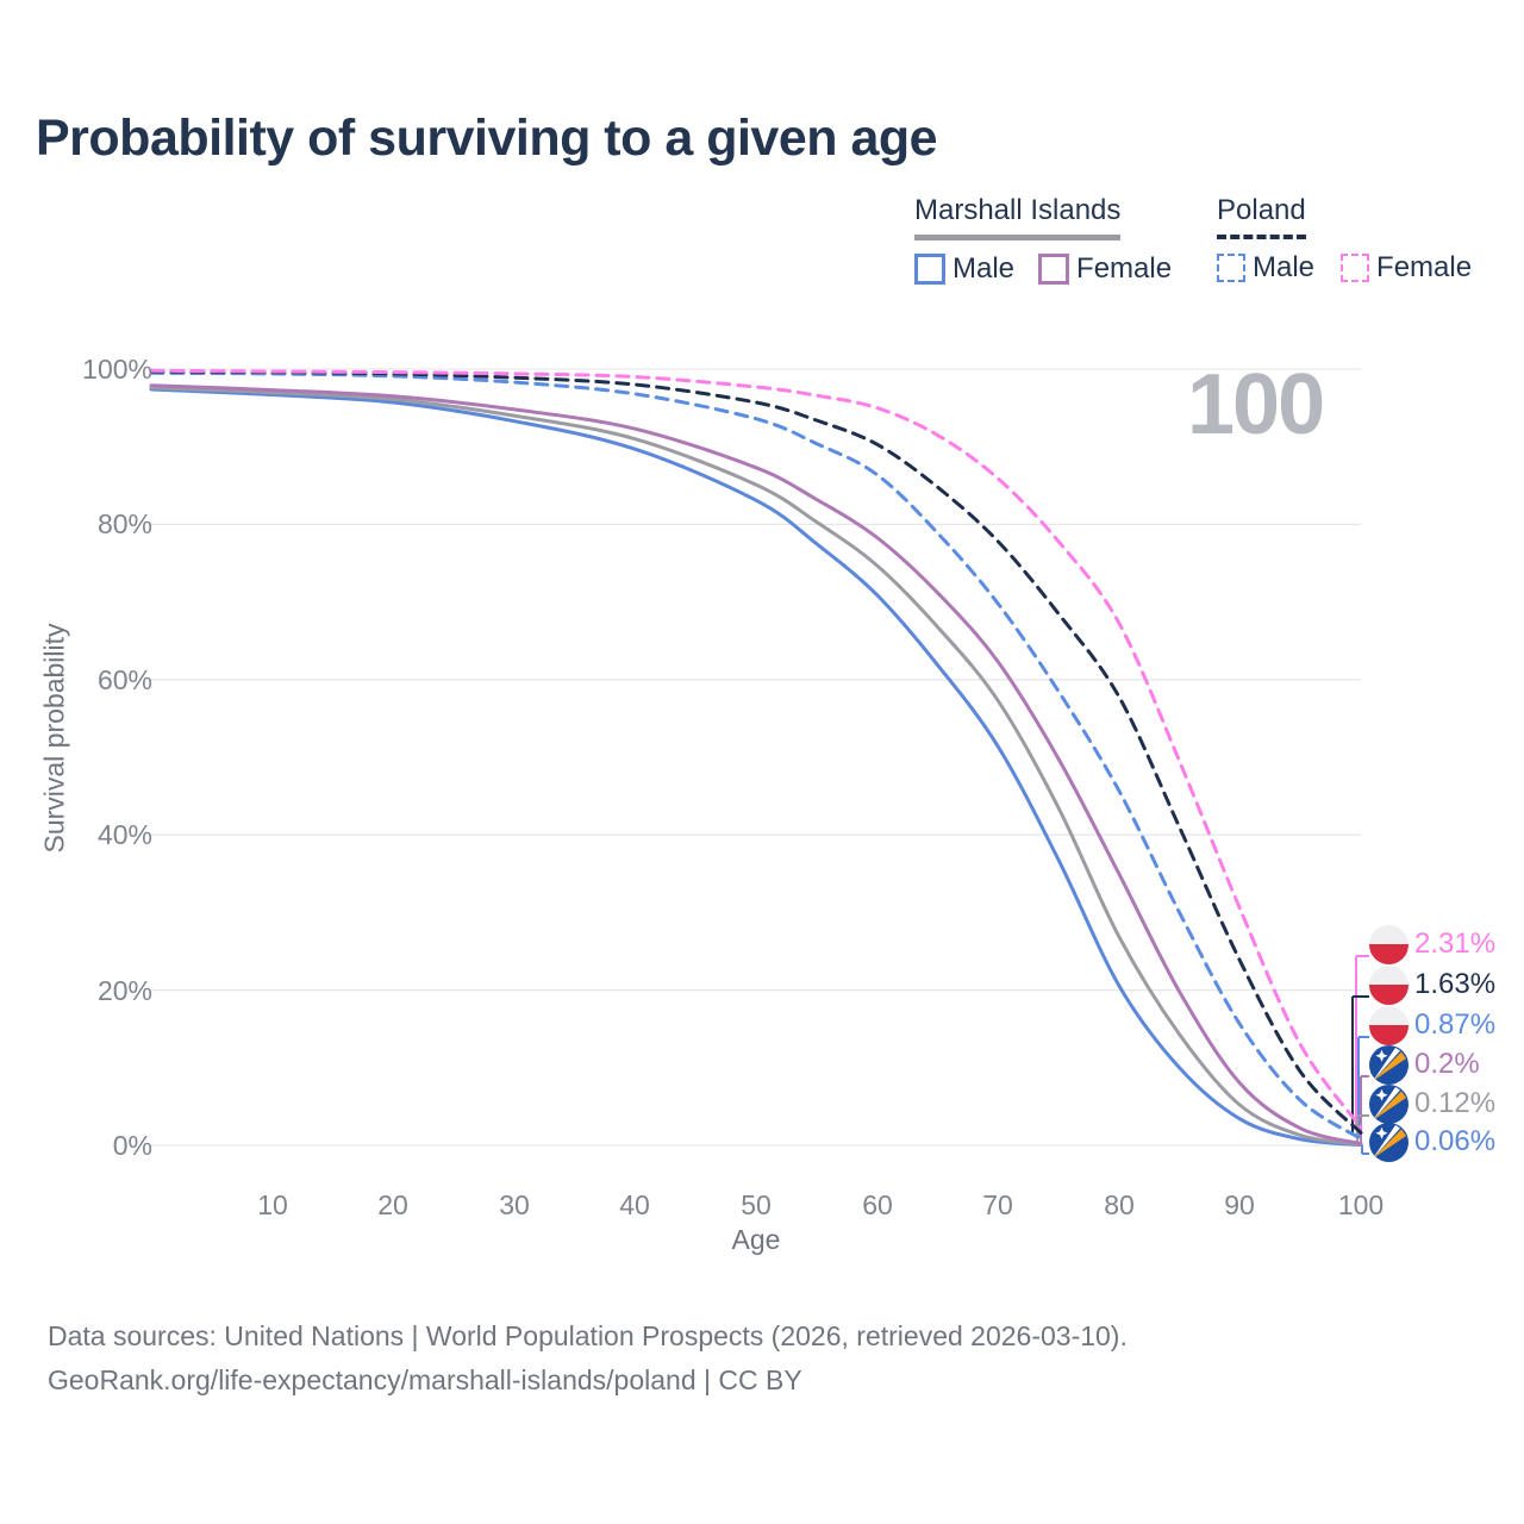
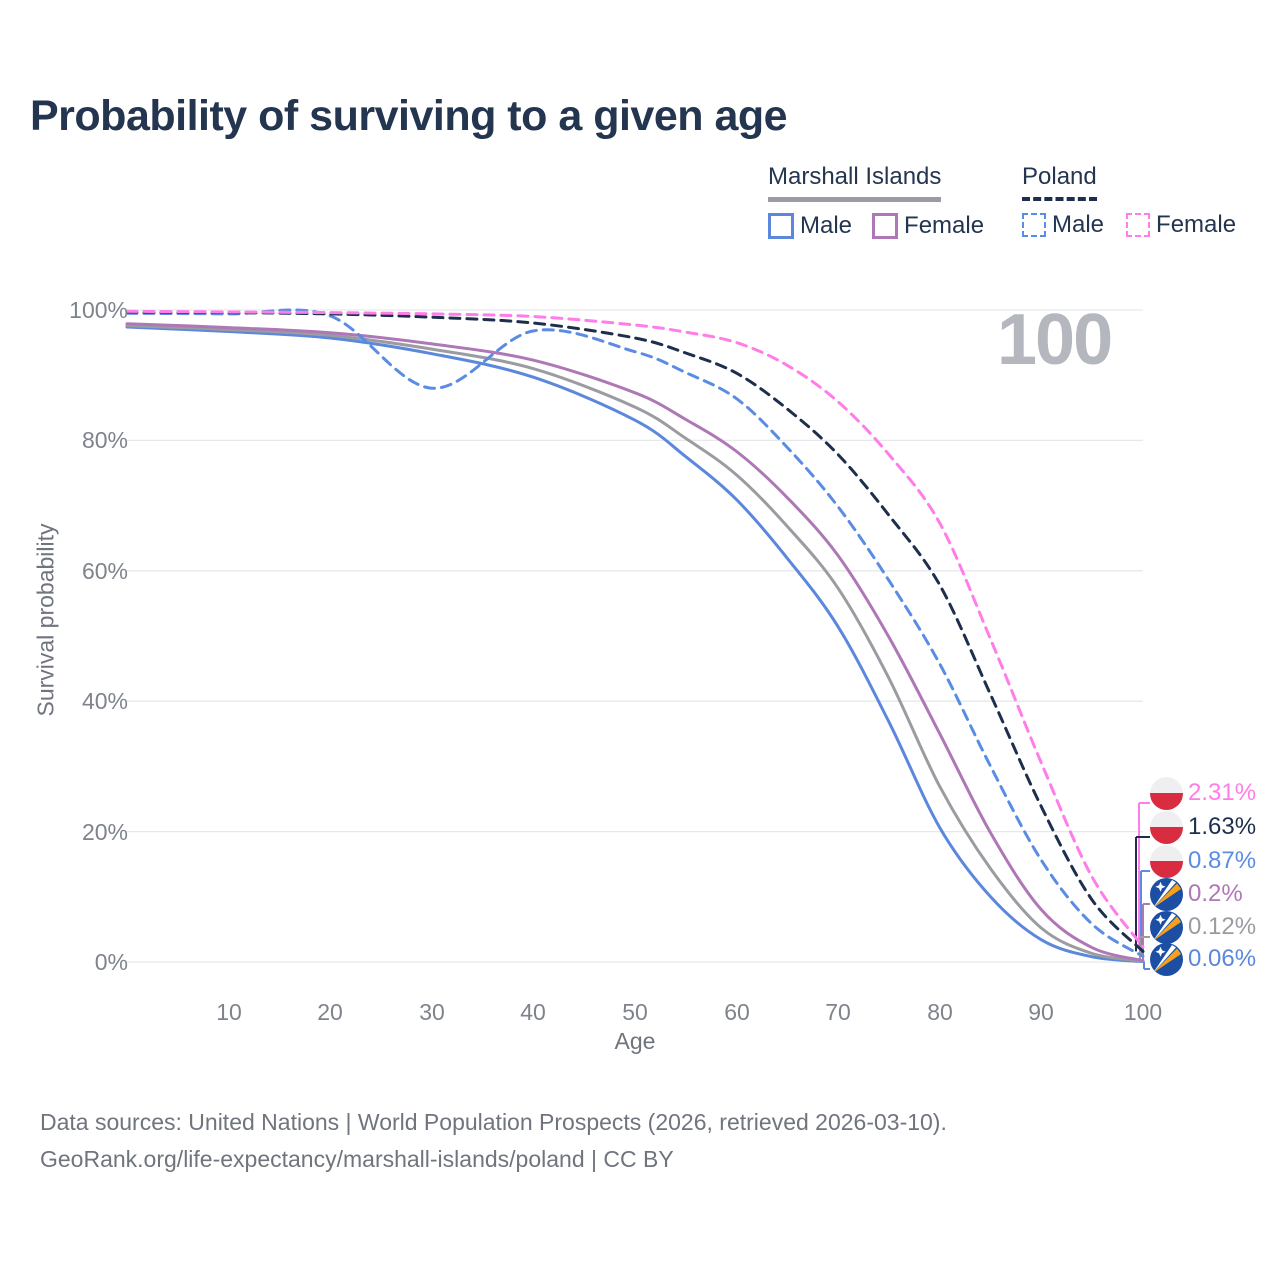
Poland Male/30: 98% -> 88%
